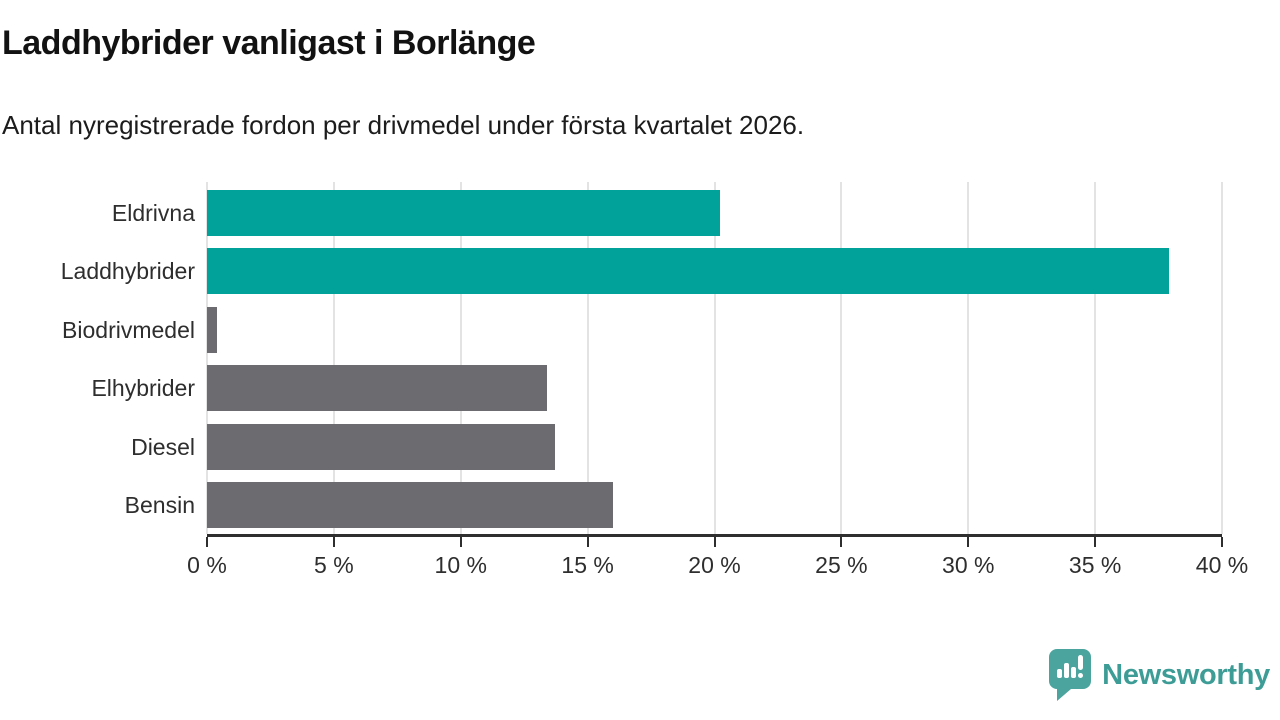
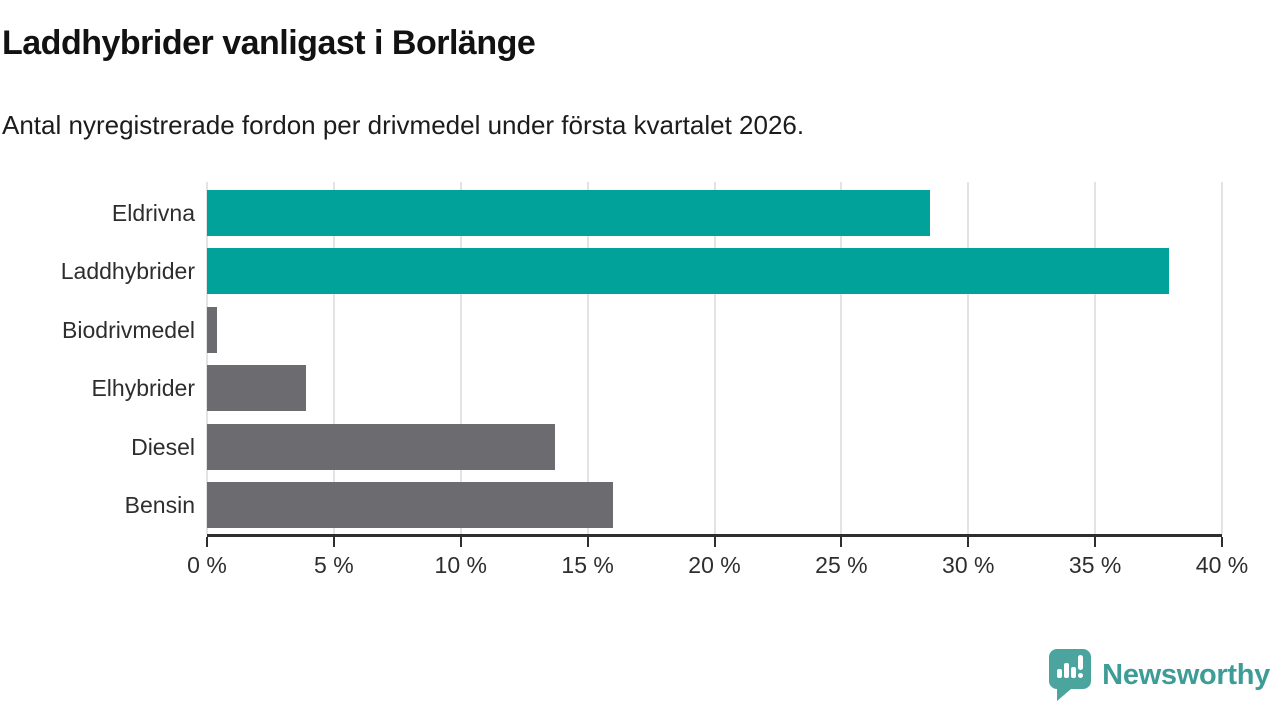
Eldrivna: 20.2% -> 28.5%
Elhybrider: 13.4% -> 3.9%
